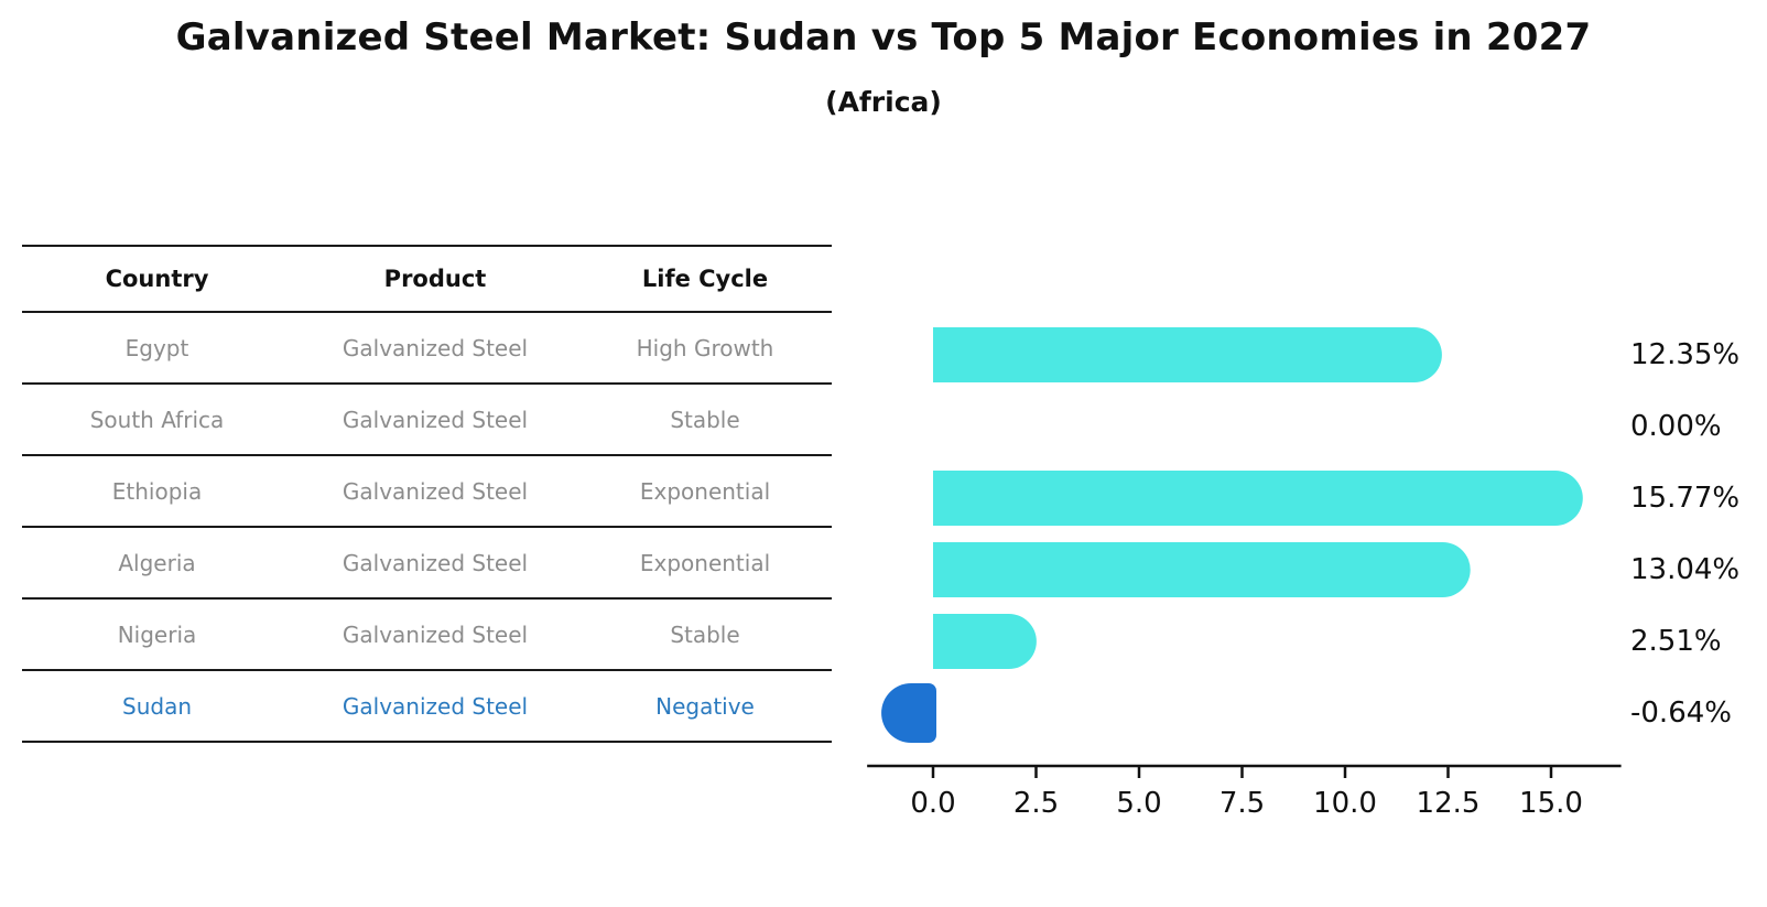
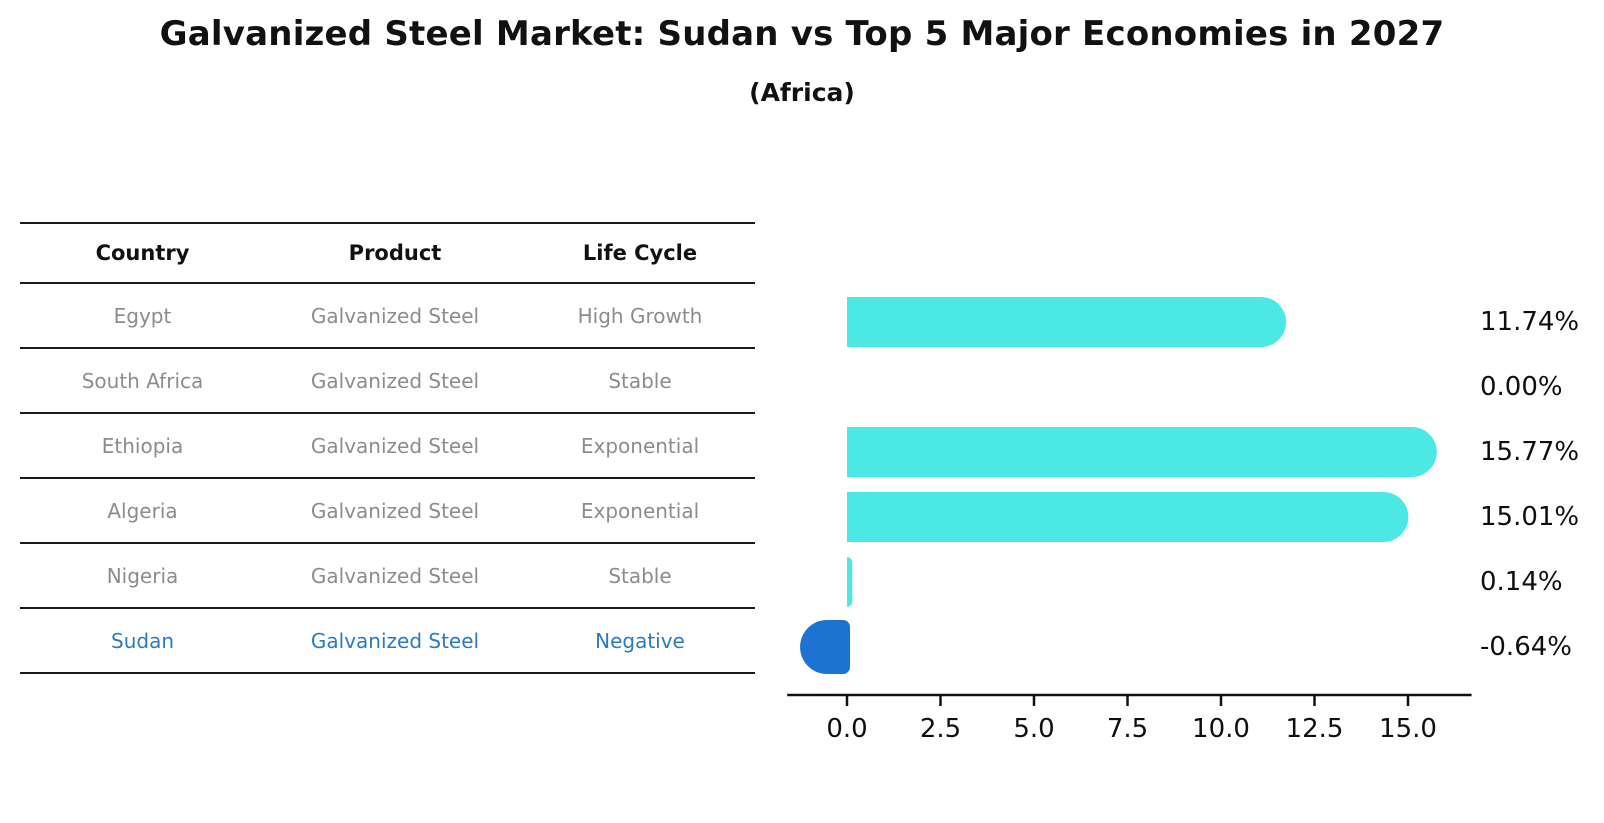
Egypt: 12.35% -> 11.74%
Algeria: 13.04% -> 15.01%
Nigeria: 2.51% -> 0.14%
